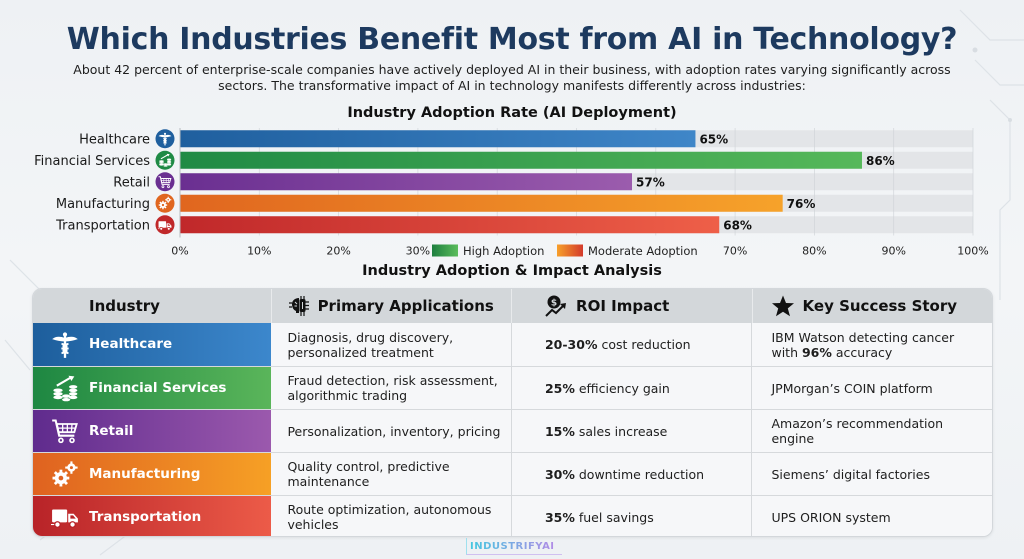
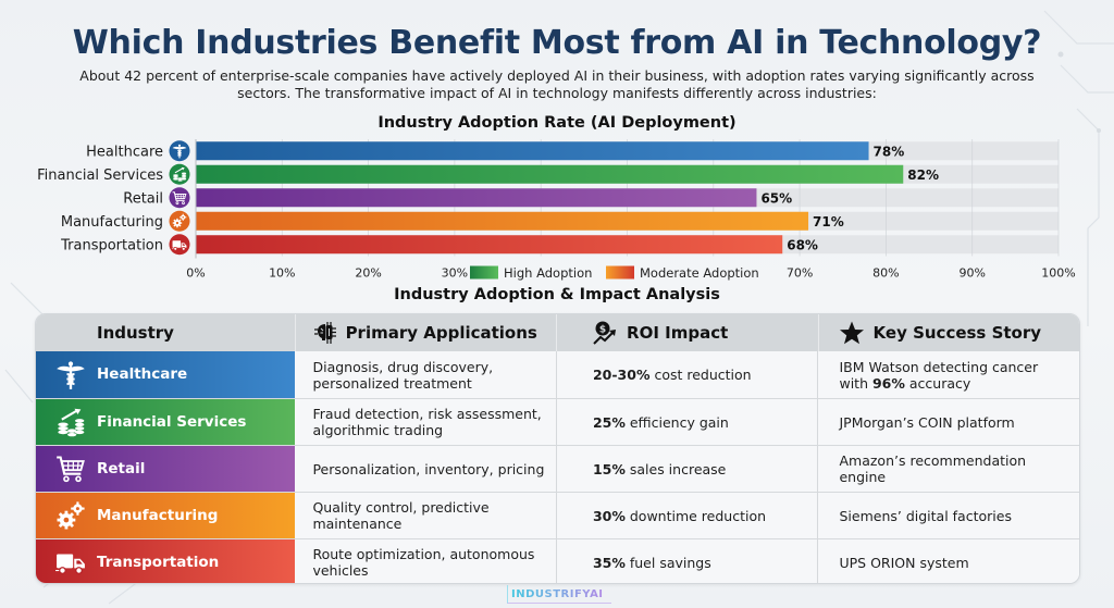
Healthcare: 65% -> 78%
Financial Services: 86% -> 82%
Retail: 57% -> 65%
Manufacturing: 76% -> 71%
